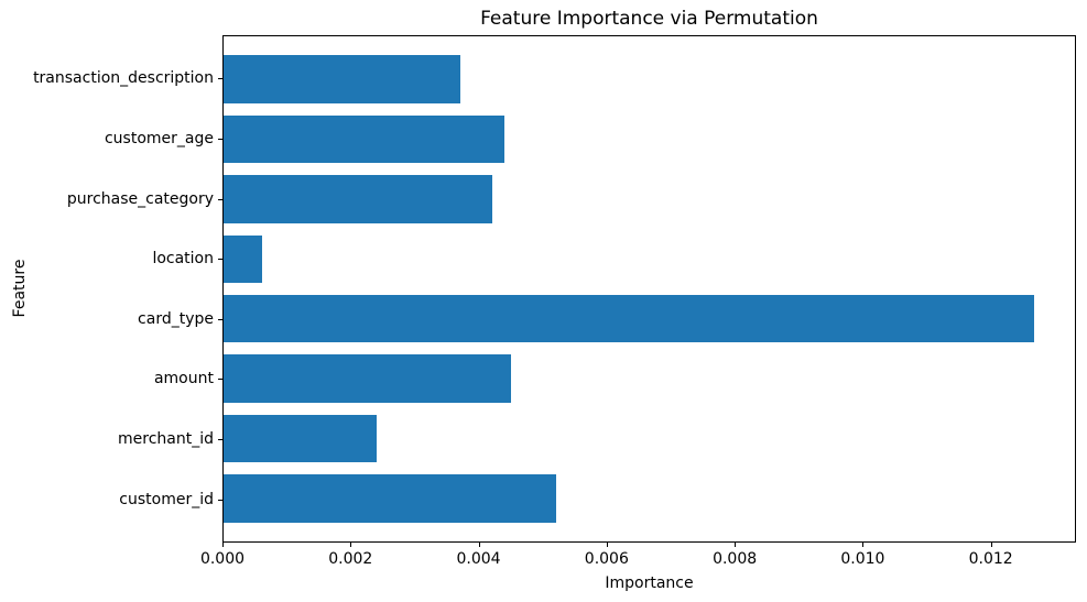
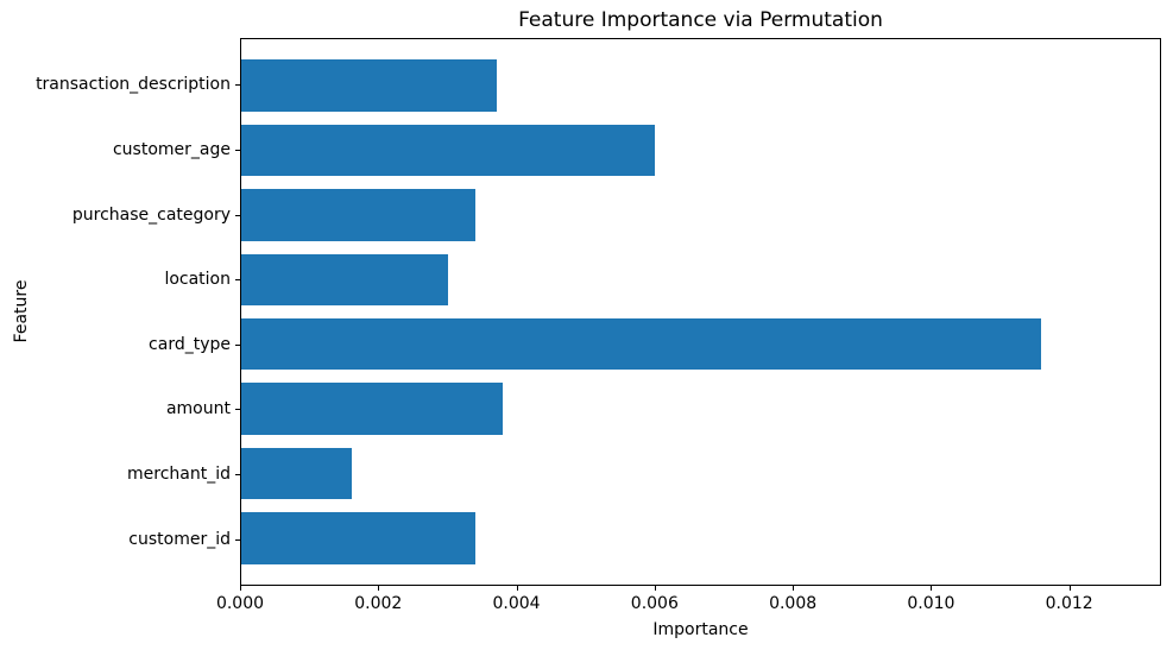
customer_age: 0.0044 -> 0.0060
purchase_category: 0.0042 -> 0.0034
location: 0.0006 -> 0.0030
card_type: 0.0127 -> 0.0116
amount: 0.0045 -> 0.0038
merchant_id: 0.0024 -> 0.0016
customer_id: 0.0052 -> 0.0034
